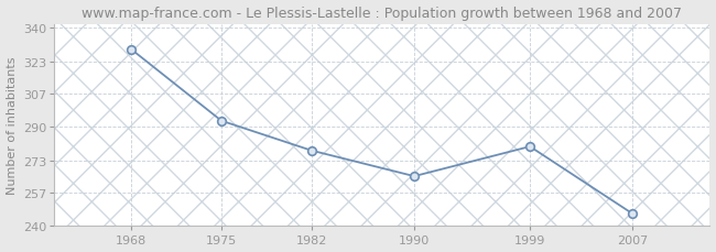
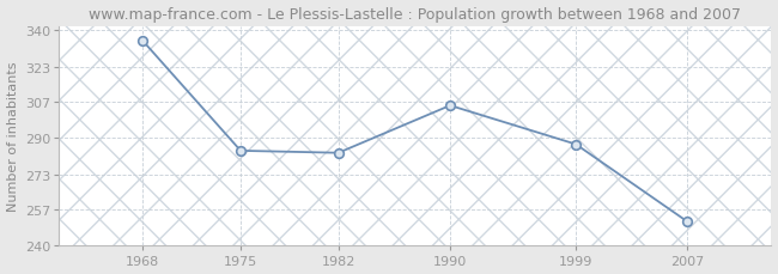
1968: 329 -> 335
1975: 293 -> 284
1982: 278 -> 283
1990: 265 -> 305
1999: 280 -> 287
2007: 246 -> 251
